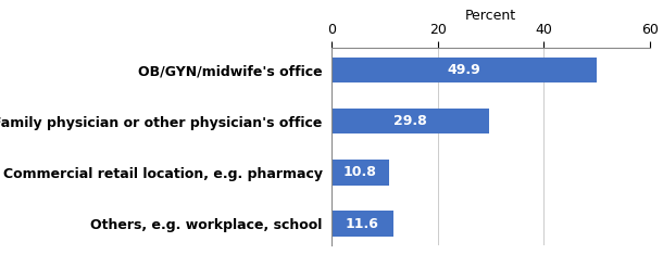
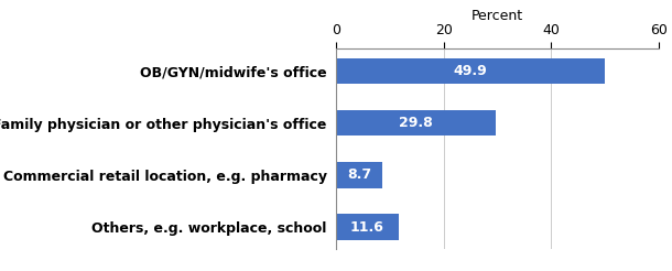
Commercial retail location, e.g. pharmacy: 10.8 -> 8.7
